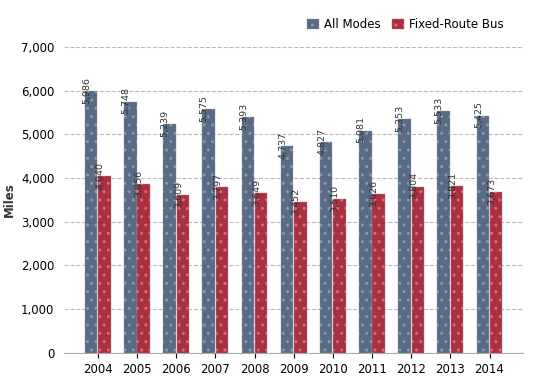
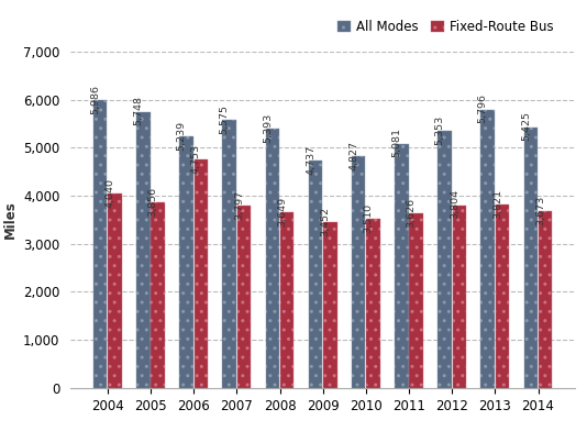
Fixed-Route Bus/2006: 3,609 -> 4,753
All Modes/2013: 5,533 -> 5,796
